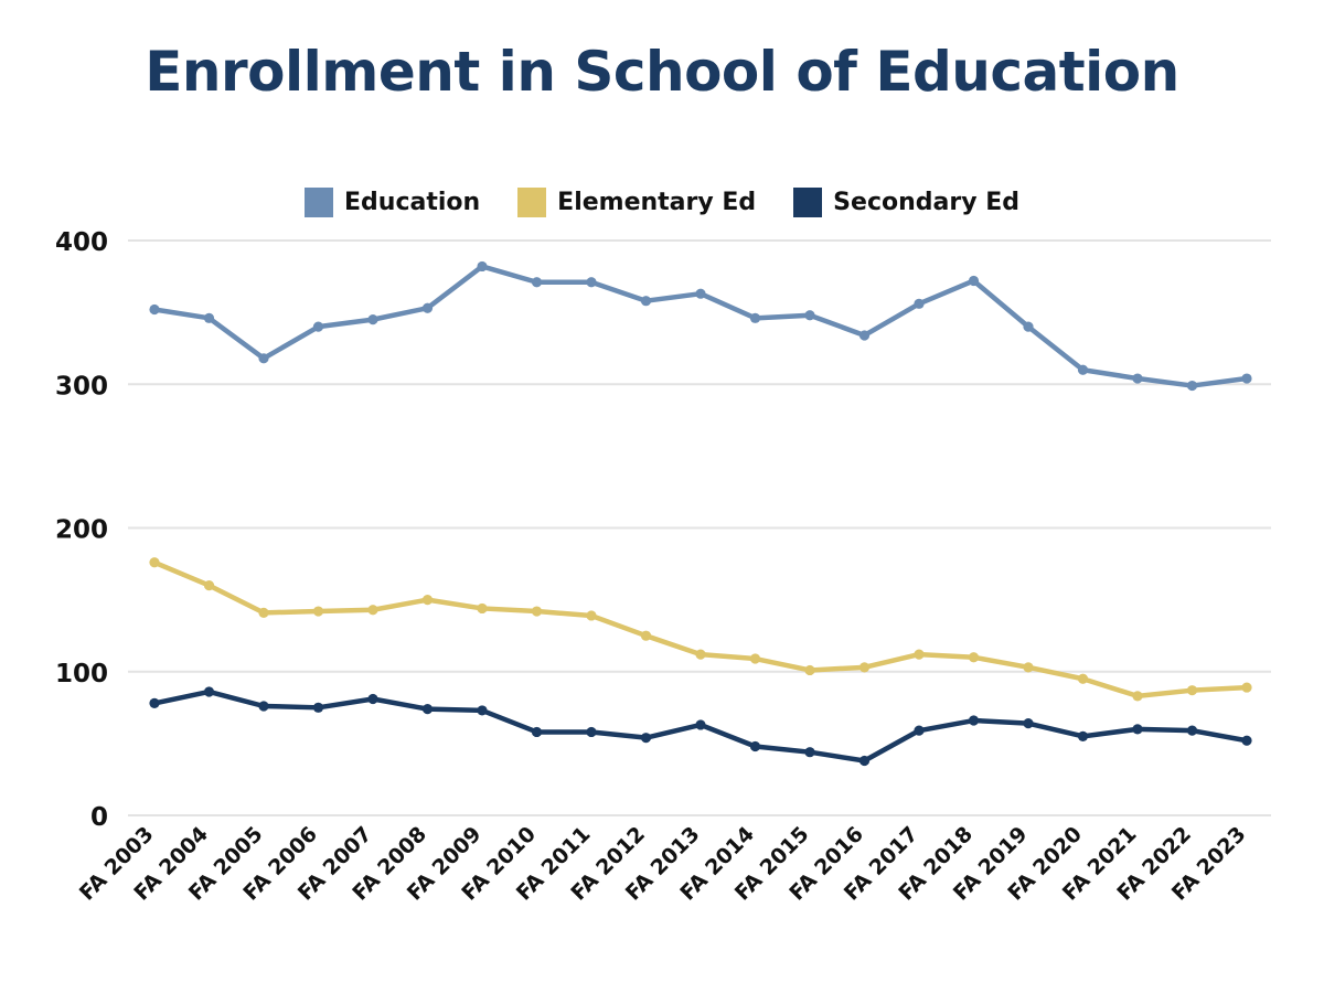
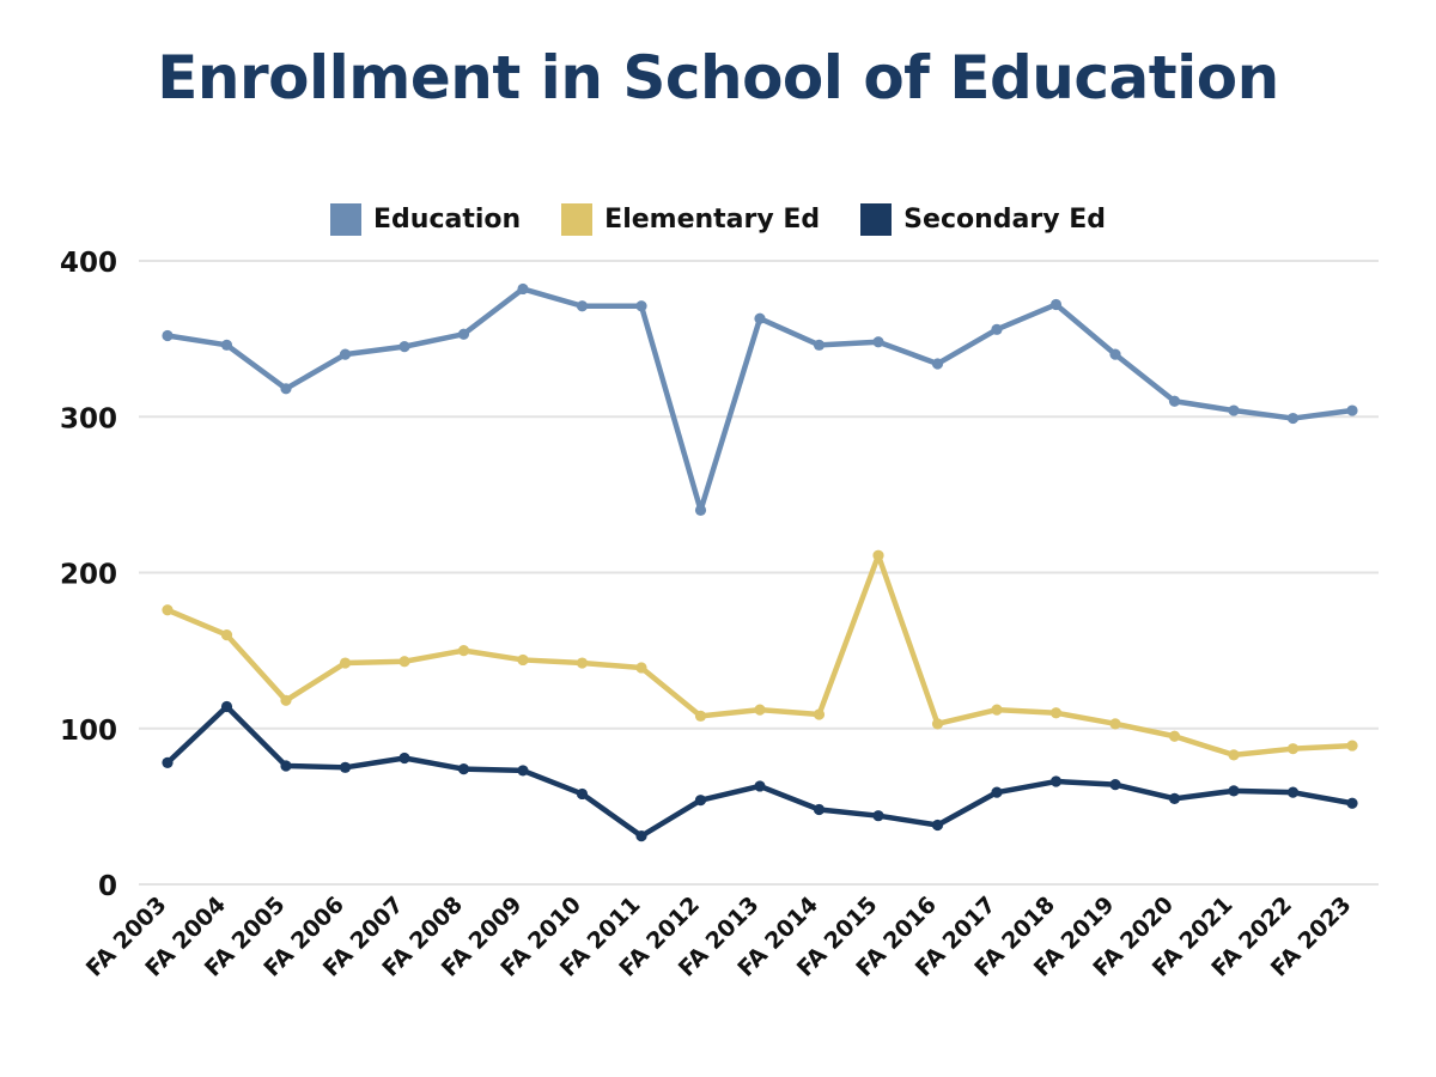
Secondary Ed/FA 2004: 86 -> 114
Elementary Ed/FA 2005: 141 -> 118
Secondary Ed/FA 2011: 58 -> 31
Education/FA 2012: 358 -> 240
Elementary Ed/FA 2012: 125 -> 108
Elementary Ed/FA 2015: 101 -> 211
